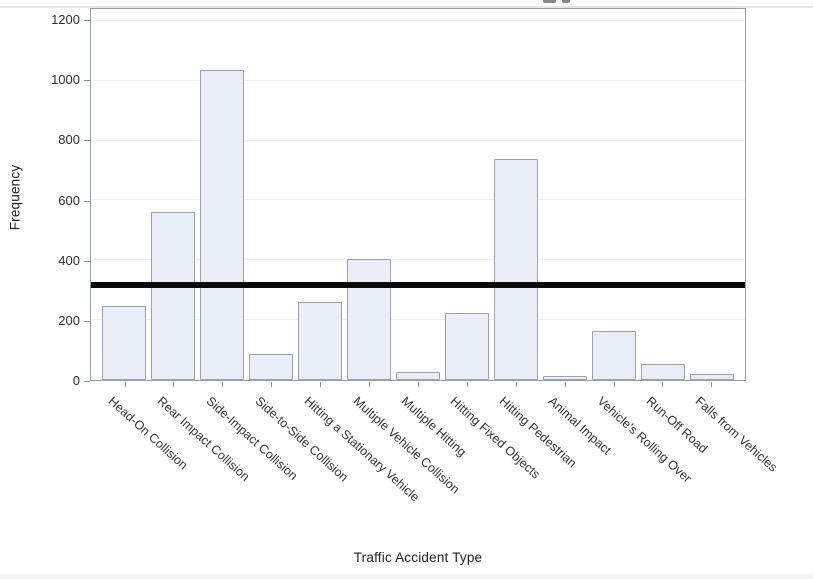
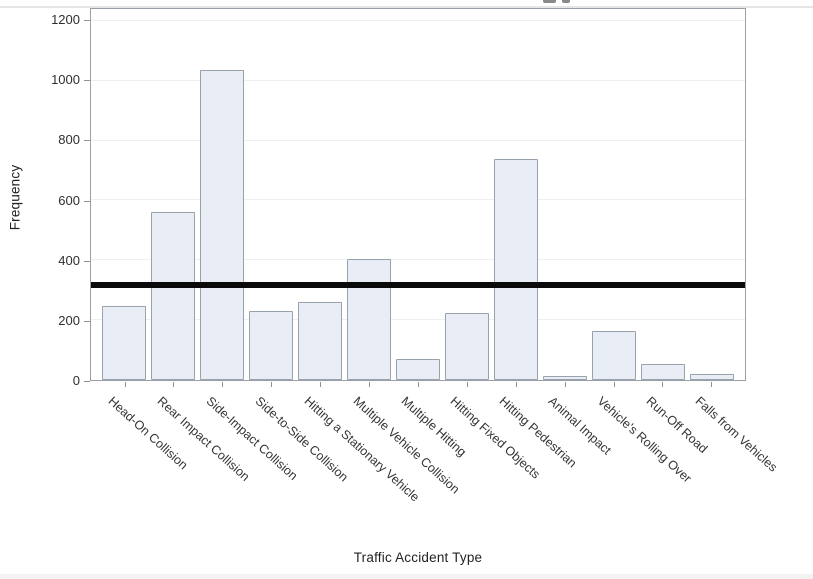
Side-to-Side Collision: 90 -> 230
Multiple Hitting: 30 -> 70
